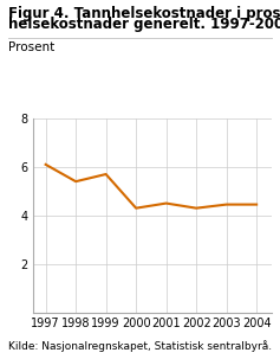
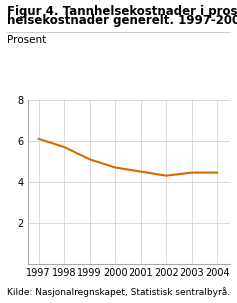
1998: 5.40 -> 5.70
1999: 5.70 -> 5.10
2000: 4.30 -> 4.70
